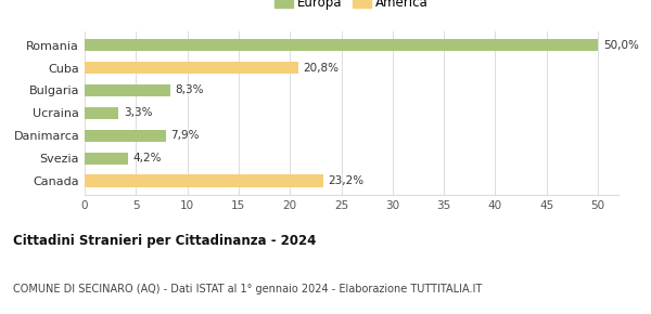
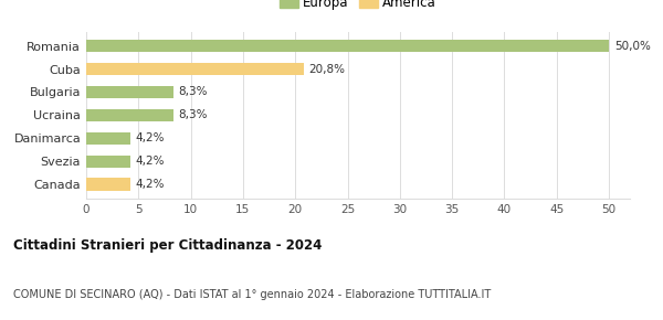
Ucraina: 3,3% -> 8,3%
Danimarca: 7,9% -> 4,2%
Canada: 23,2% -> 4,2%
